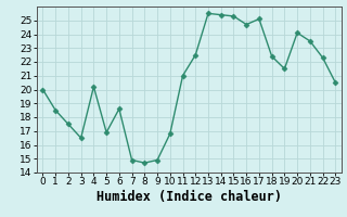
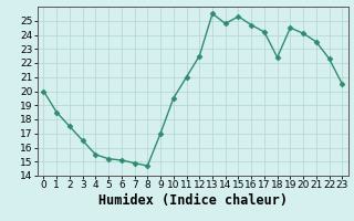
4: 20.2 -> 15.5
5: 16.9 -> 15.2
6: 18.6 -> 15.1
9: 14.9 -> 17.0
10: 16.8 -> 19.5
14: 25.4 -> 24.8
17: 25.1 -> 24.2
19: 21.5 -> 24.5
